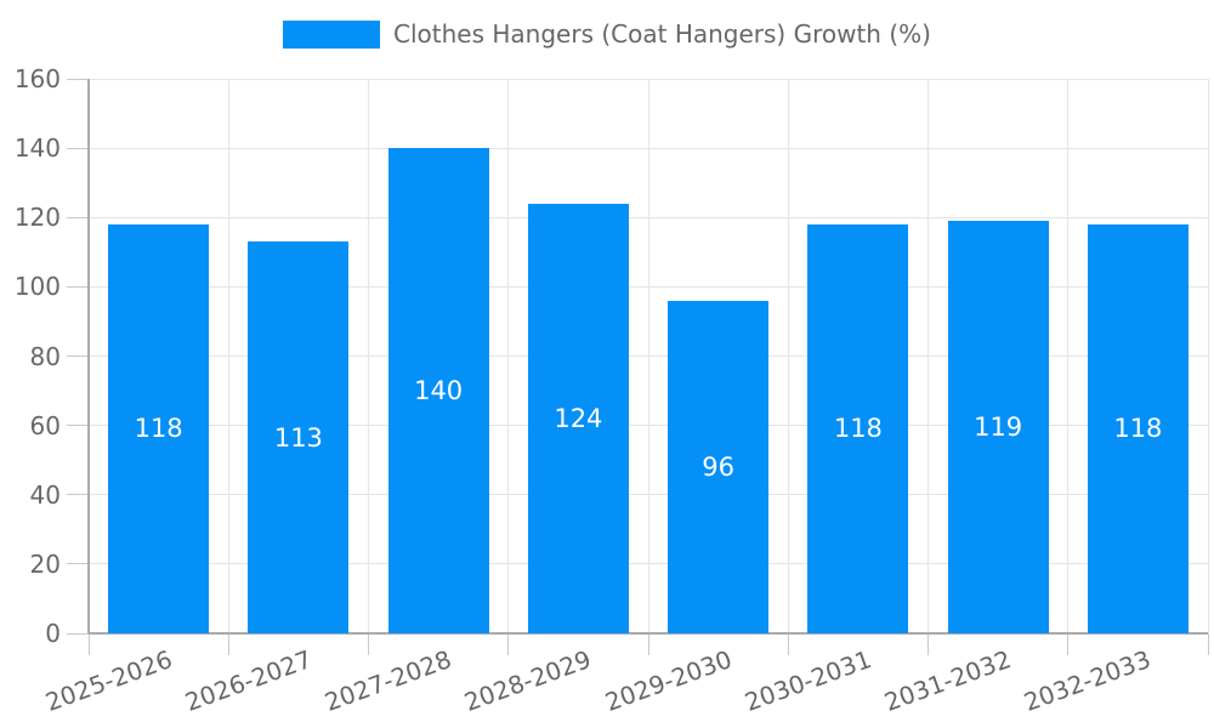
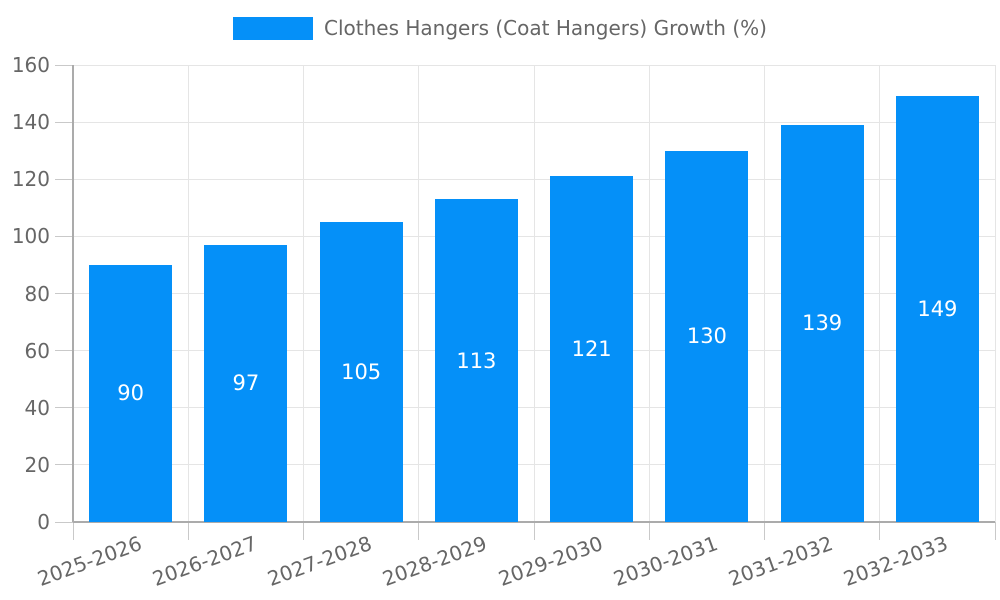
2025-2026: 118 -> 90
2026-2027: 113 -> 97
2027-2028: 140 -> 105
2028-2029: 124 -> 113
2029-2030: 96 -> 121
2030-2031: 118 -> 130
2031-2032: 119 -> 139
2032-2033: 118 -> 149
